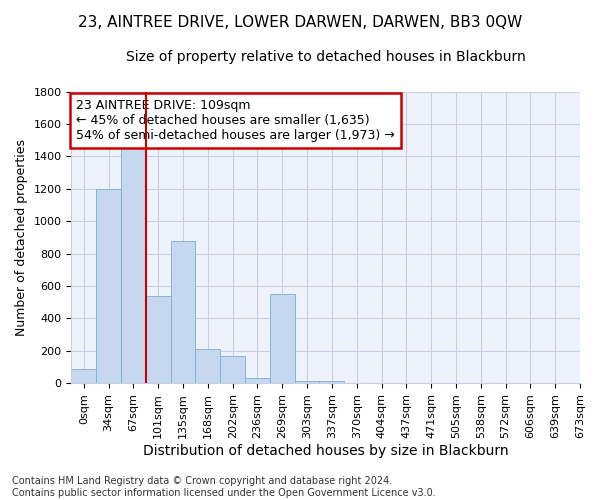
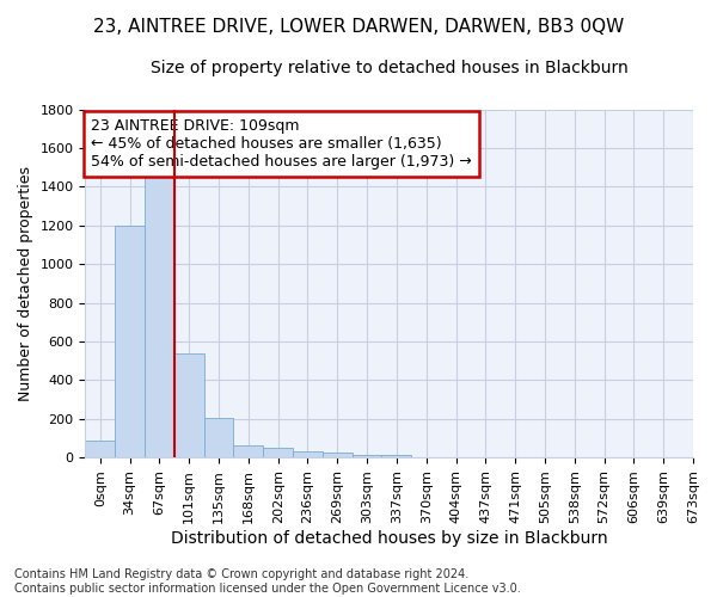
135sqm: 880 -> 200
168sqm: 210 -> 60
202sqm: 170 -> 50
269sqm: 550 -> 30
